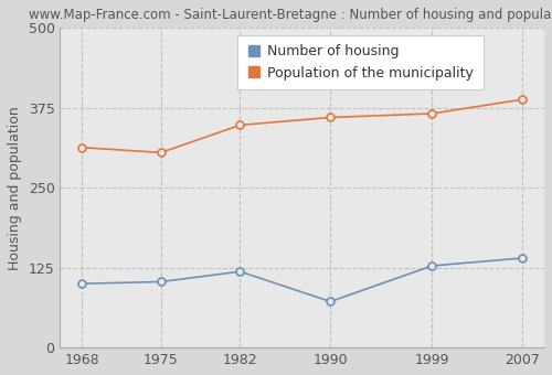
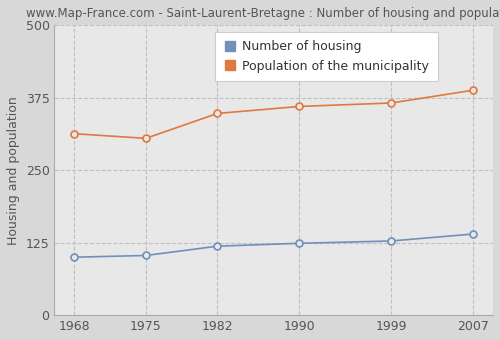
Number of housing/1990: 72 -> 124
